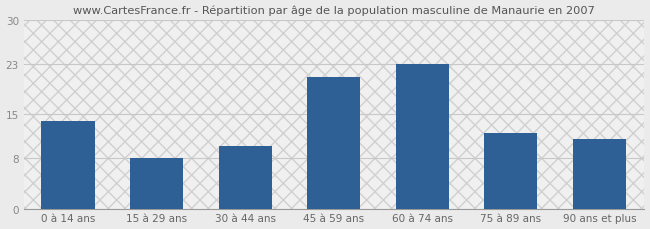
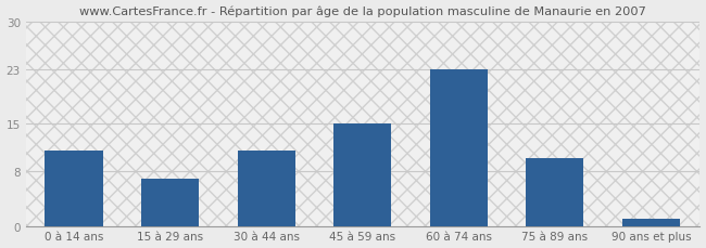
0 à 14 ans: 14 -> 11
15 à 29 ans: 8 -> 7
30 à 44 ans: 10 -> 11
45 à 59 ans: 21 -> 15
75 à 89 ans: 12 -> 10
90 ans et plus: 11 -> 1
